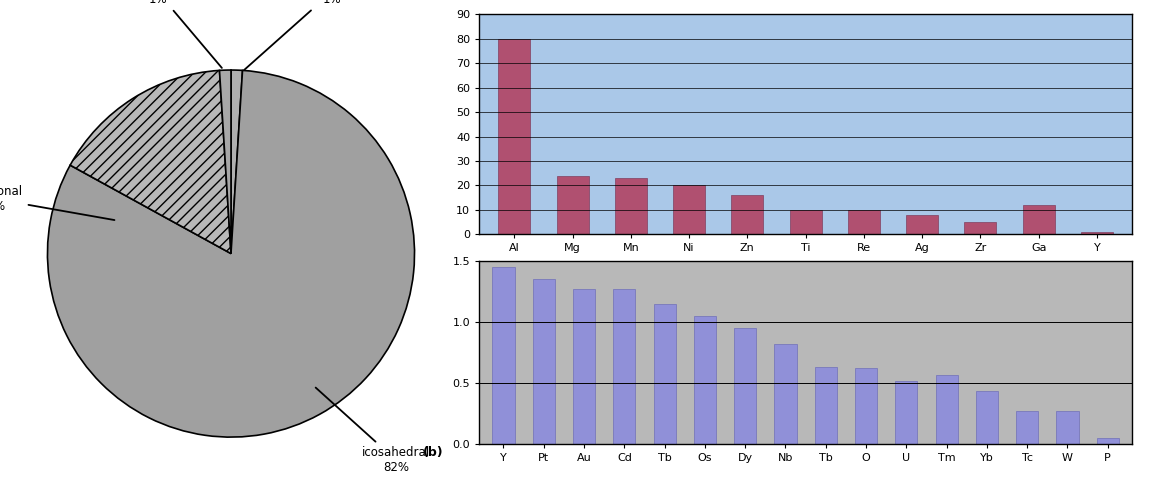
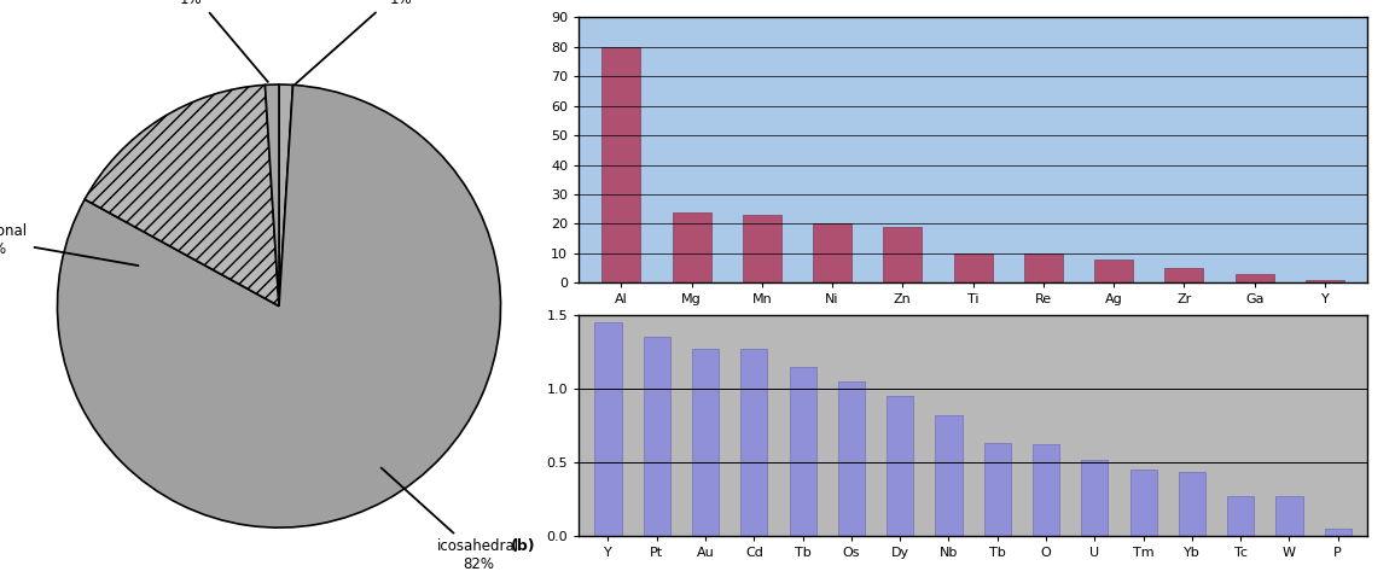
Zn: 16 -> 19
Ga: 12 -> 3
Tm: 0.57 -> 0.45
